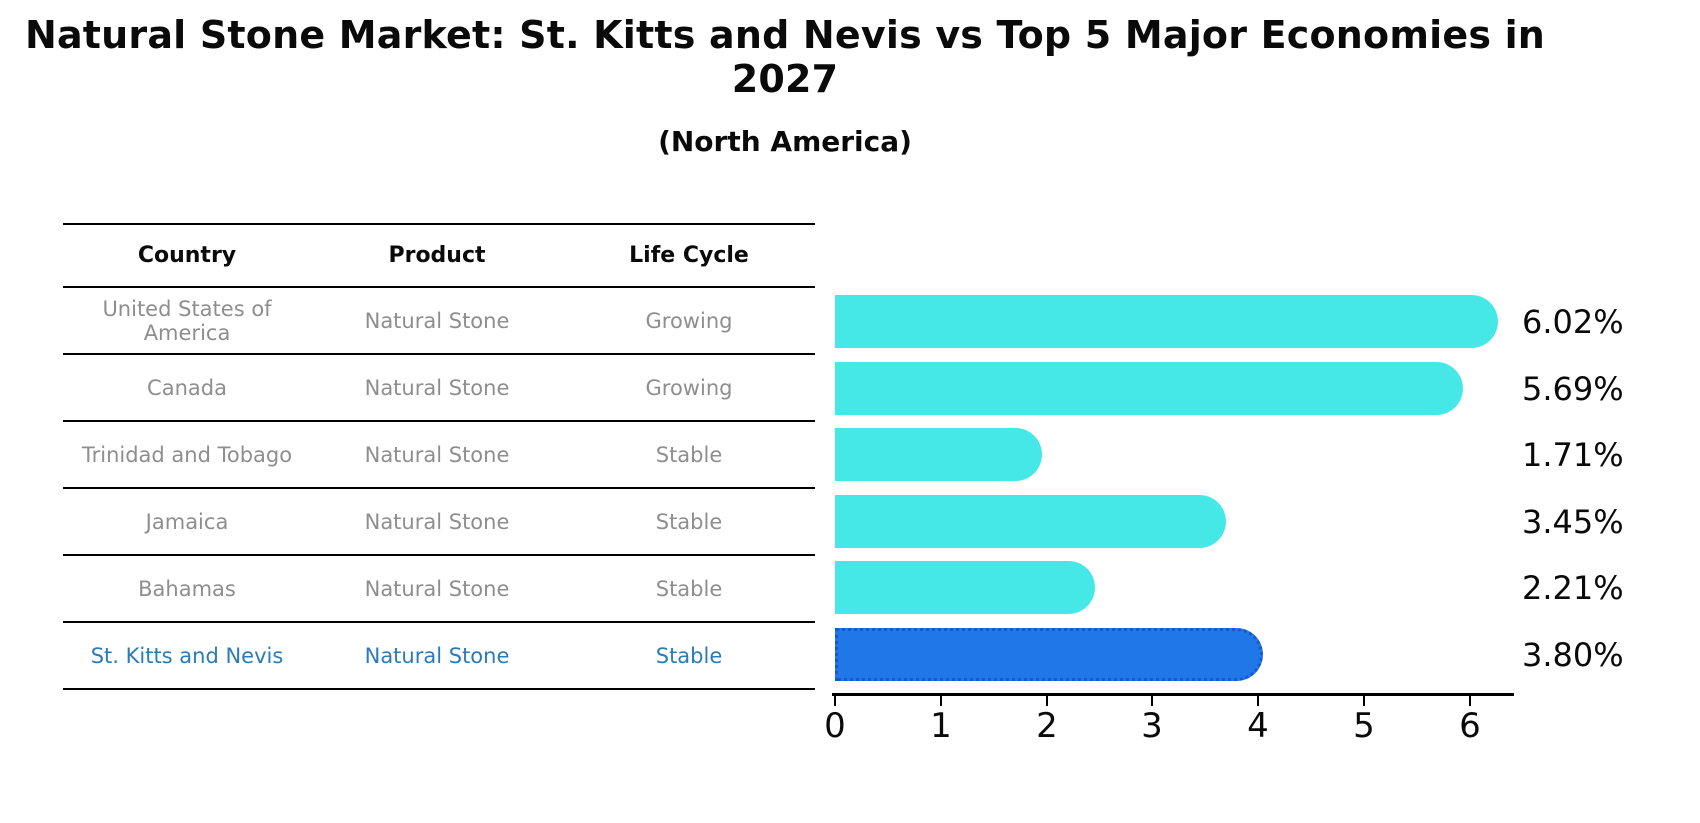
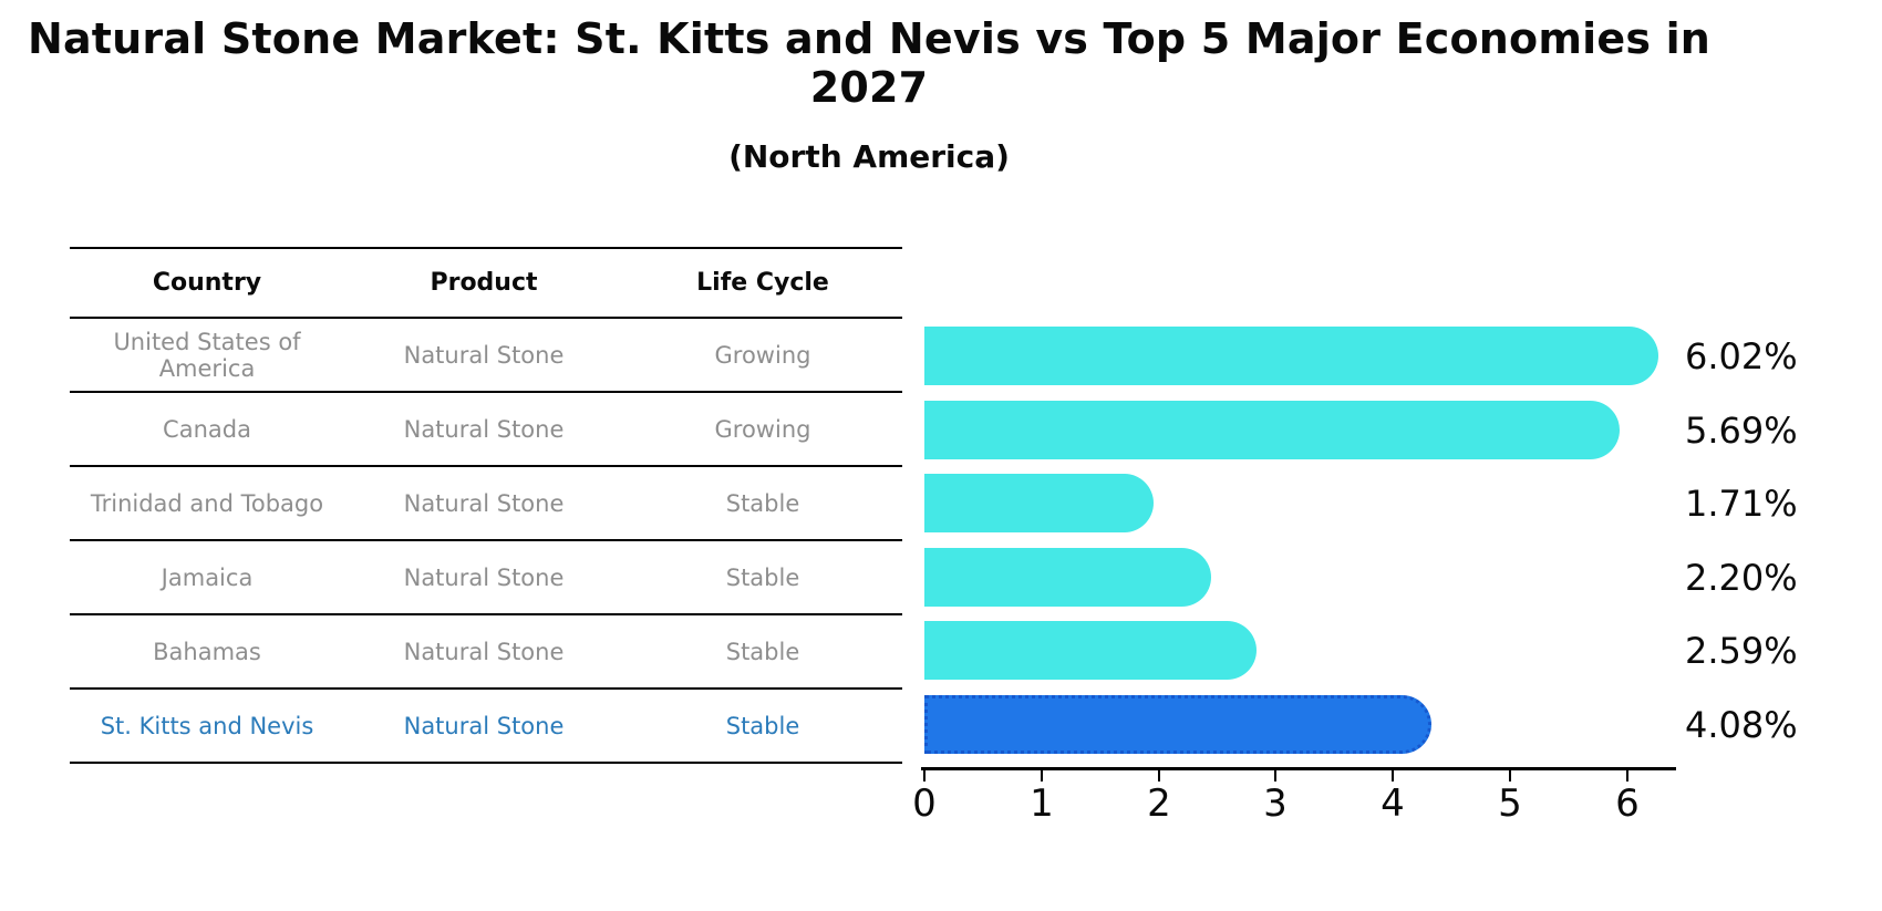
Jamaica: 3.45% -> 2.20%
Bahamas: 2.21% -> 2.59%
St. Kitts and Nevis: 3.80% -> 4.08%
